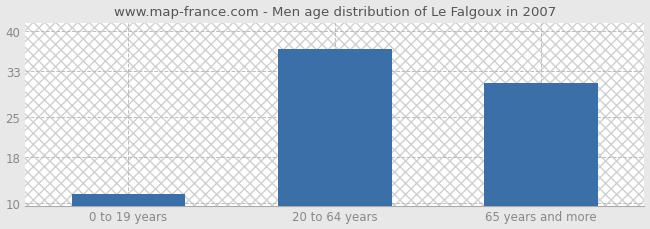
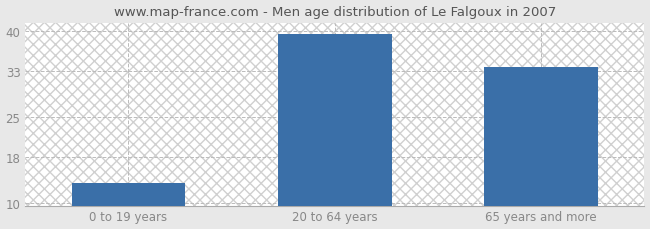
0 to 19 years: 11.5 -> 13.4
20 to 64 years: 37.0 -> 39.6
65 years and more: 31.0 -> 33.8
